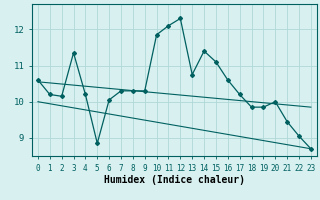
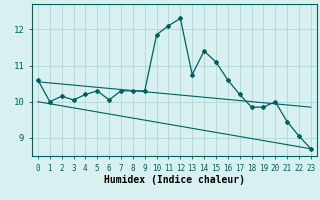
1: 10.20 -> 10.00
3: 11.35 -> 10.05
5: 8.85 -> 10.30
